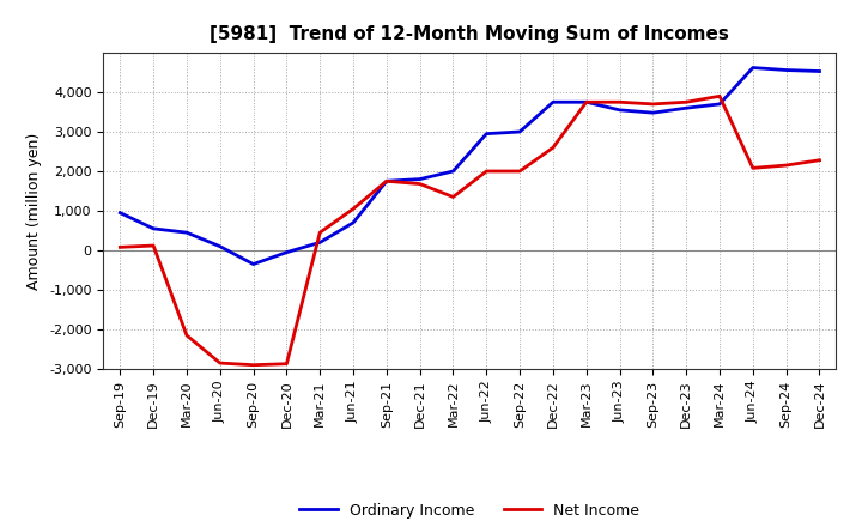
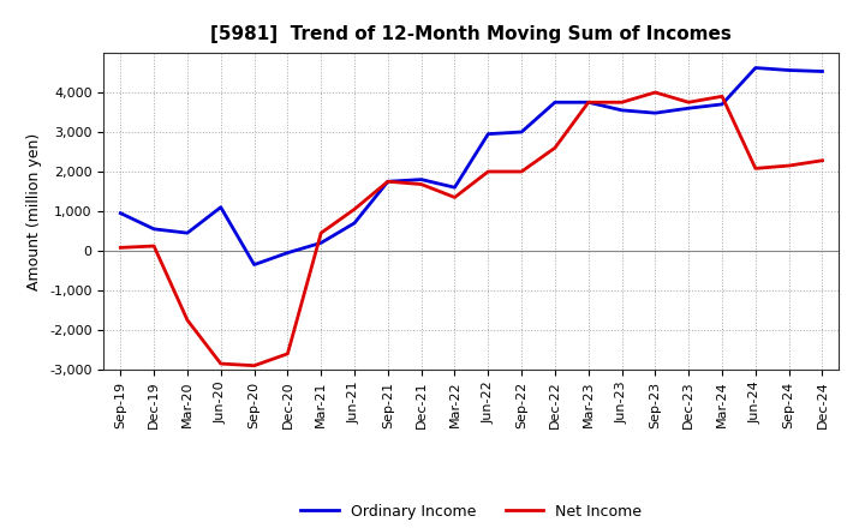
Net Income/Mar-20: -2,150 -> -1,750
Ordinary Income/Jun-20: 100 -> 1,100
Net Income/Dec-20: -2,870 -> -2,600
Ordinary Income/Mar-22: 2,000 -> 1,600
Net Income/Sep-23: 3,700 -> 4,000
